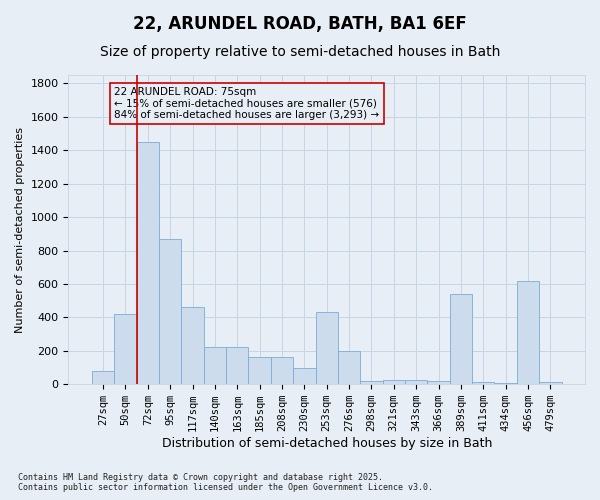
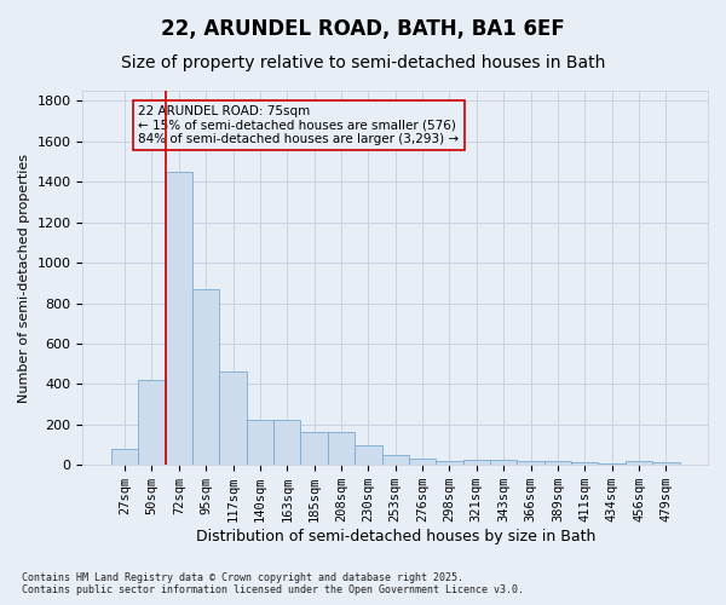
253sqm: 430 -> 50
276sqm: 200 -> 30
389sqm: 540 -> 20
456sqm: 620 -> 20
